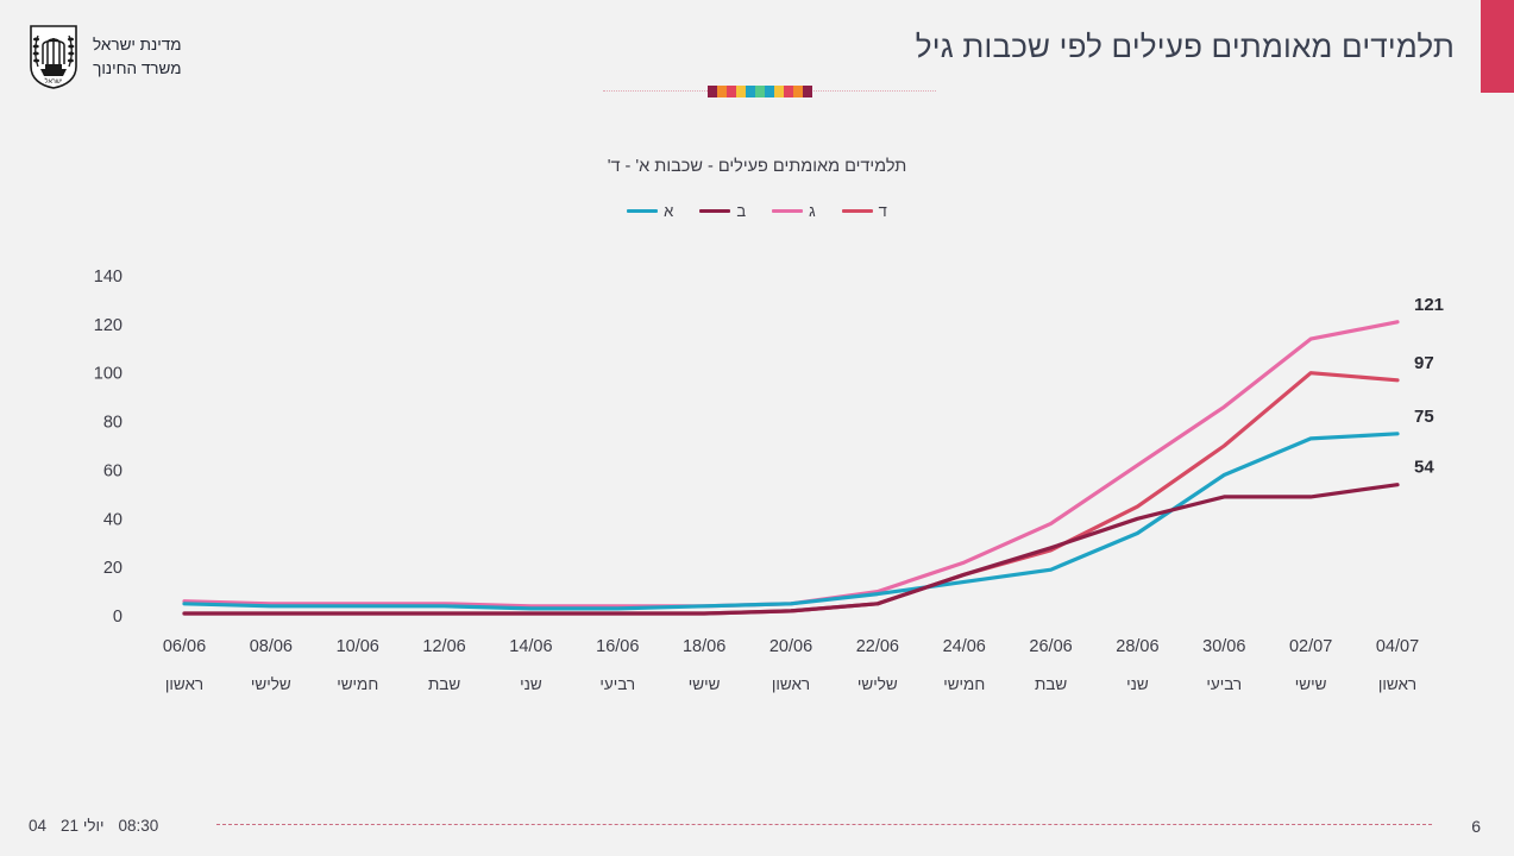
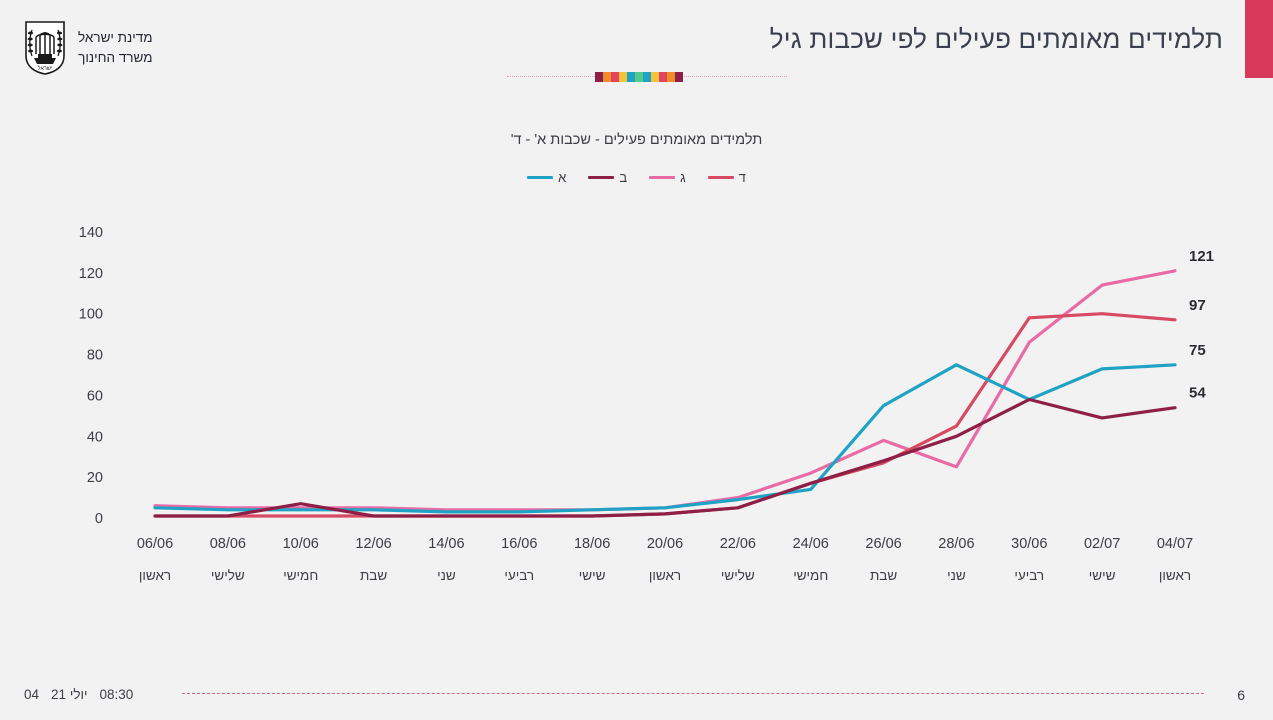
ב/10/06: 1 -> 7
א/26/06: 19 -> 55
א/28/06: 34 -> 75
ג/28/06: 62 -> 25
ב/30/06: 49 -> 58
ד/30/06: 70 -> 98
